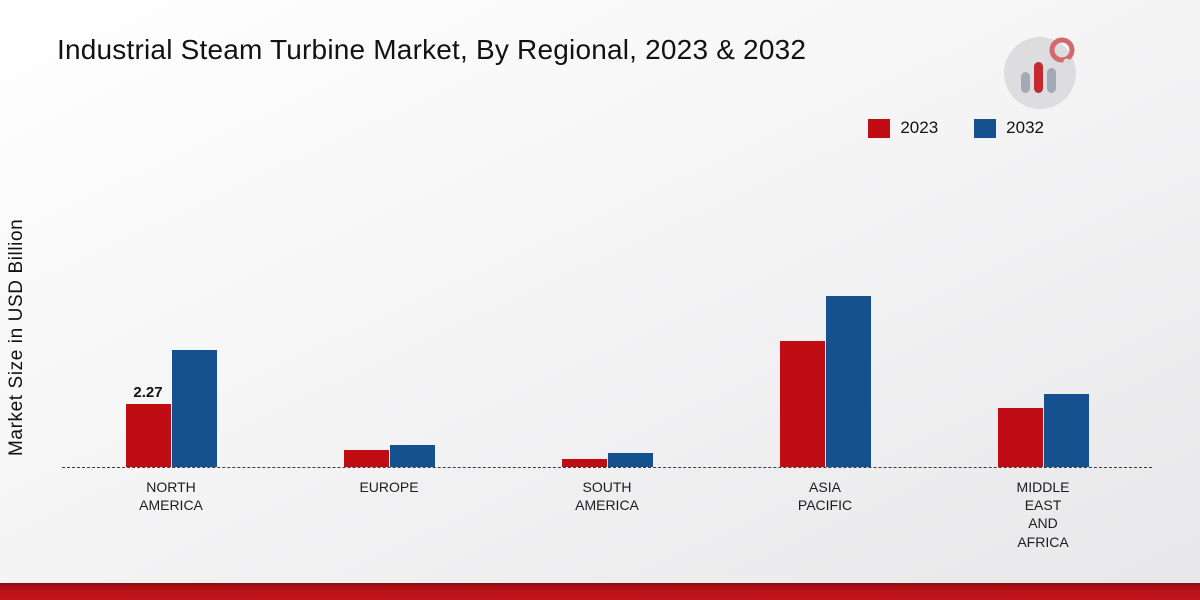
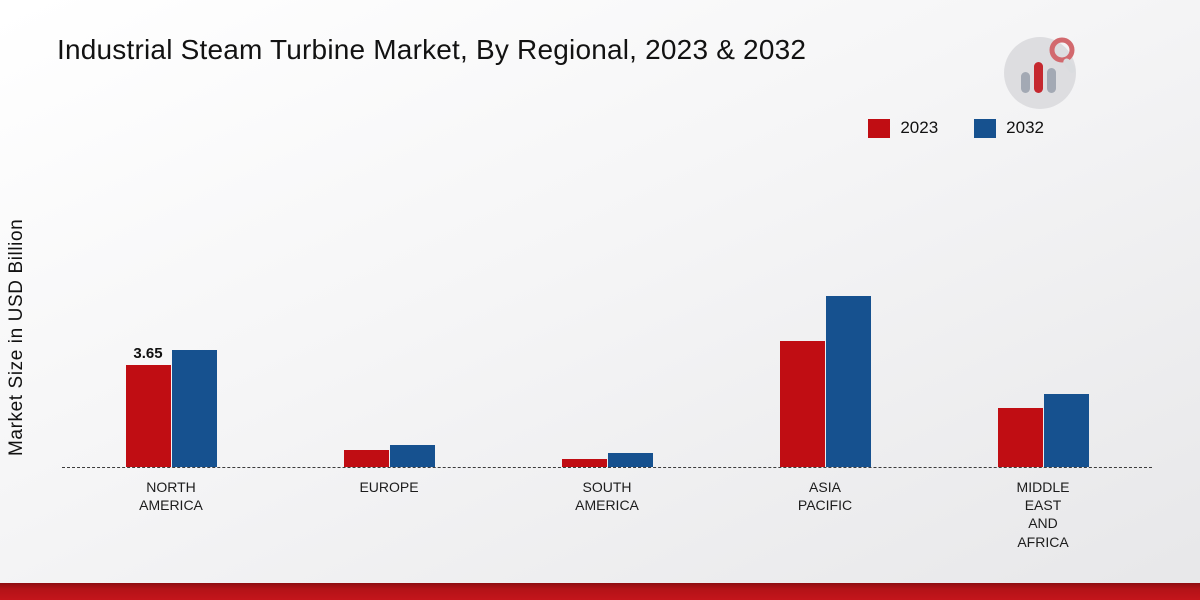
2023/NORTH AMERICA: 2.27 -> 3.65
